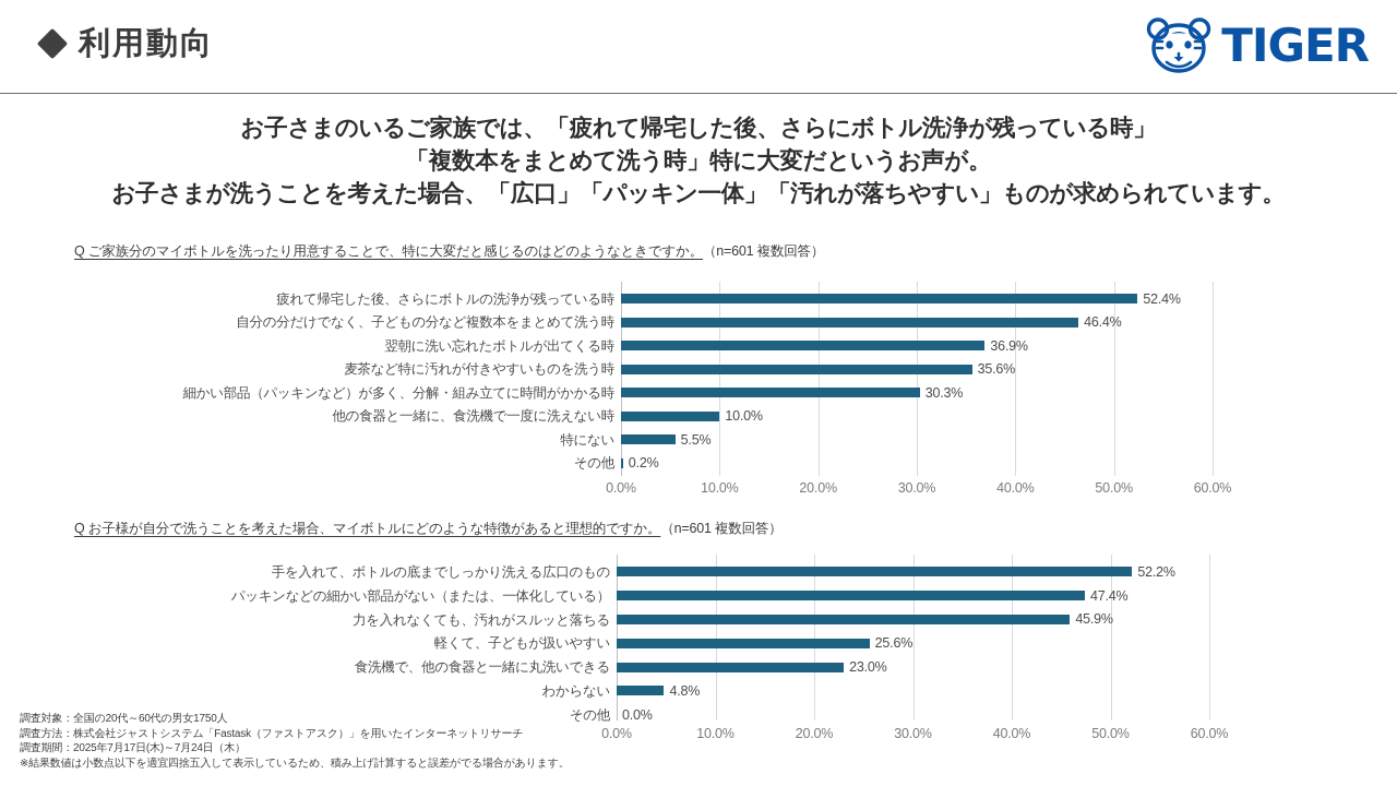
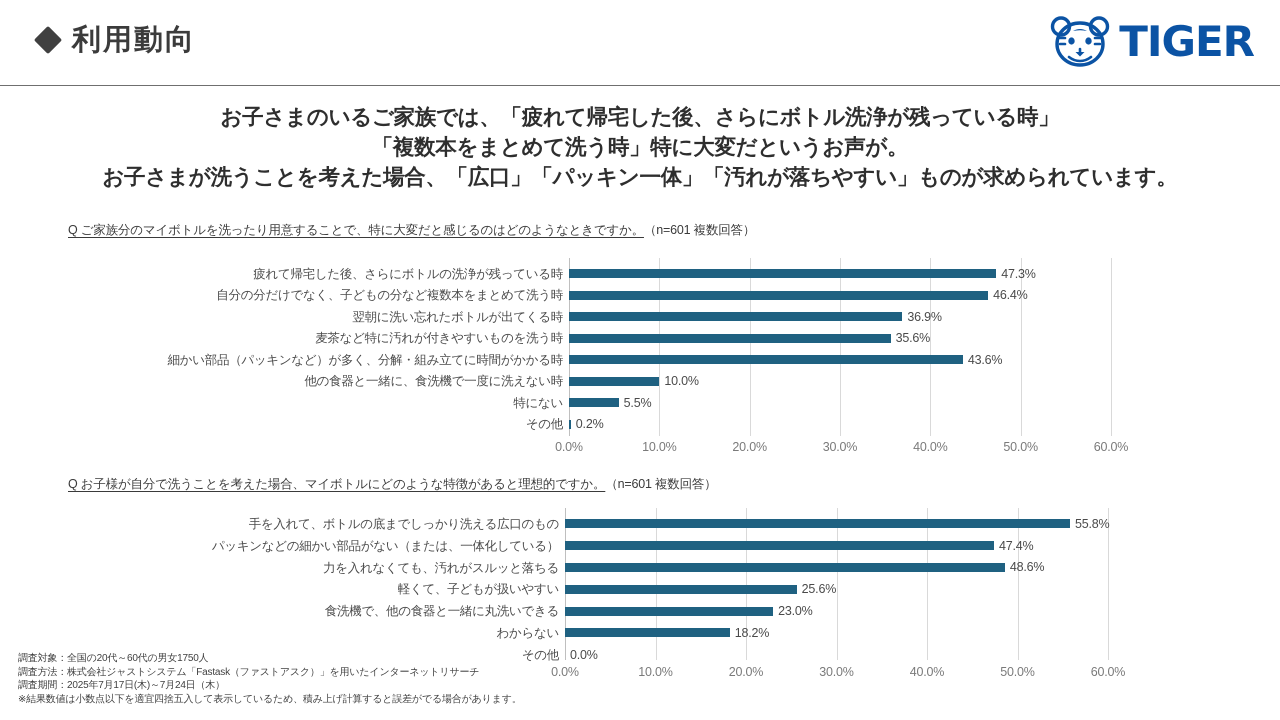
Q ご家族分のマイボトルを洗ったり用意することで、特に大変だと感じるのはどのようなときですか。（n=601 複数回答）/疲れて帰宅した後、さらにボトルの洗浄が残っている時: 52.4% -> 47.3%
Q ご家族分のマイボトルを洗ったり用意することで、特に大変だと感じるのはどのようなときですか。（n=601 複数回答）/細かい部品（パッキンなど）が多く、分解・組み立てに時間がかかる時: 30.3% -> 43.6%
Q お子様が自分で洗うことを考えた場合、マイボトルにどのような特徴があると理想的ですか。（n=601 複数回答）/手を入れて、ボトルの底までしっかり洗える広口のもの: 52.2% -> 55.8%
Q お子様が自分で洗うことを考えた場合、マイボトルにどのような特徴があると理想的ですか。（n=601 複数回答）/力を入れなくても、汚れがスルッと落ちる: 45.9% -> 48.6%
Q お子様が自分で洗うことを考えた場合、マイボトルにどのような特徴があると理想的ですか。（n=601 複数回答）/わからない: 4.8% -> 18.2%
